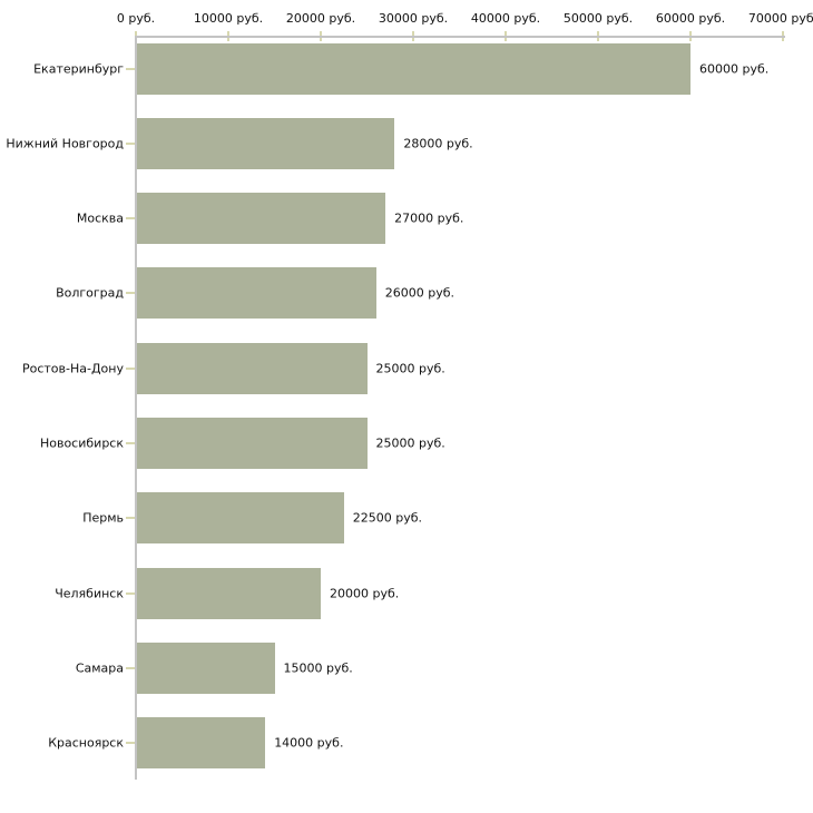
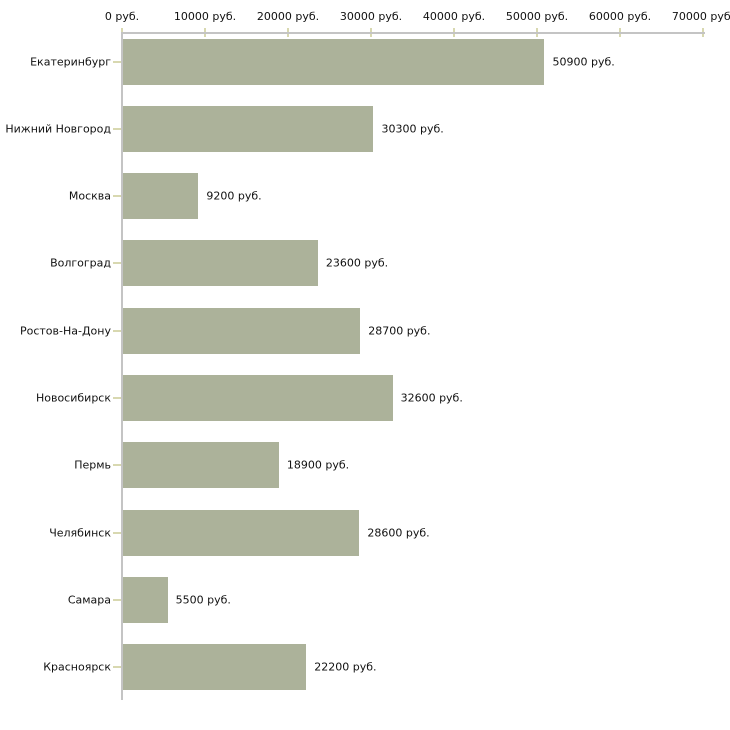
Екатеринбург: 60000 -> 50900
Нижний Новгород: 28000 -> 30300
Москва: 27000 -> 9200
Волгоград: 26000 -> 23600
Ростов-На-Дону: 25000 -> 28700
Новосибирск: 25000 -> 32600
Пермь: 22500 -> 18900
Челябинск: 20000 -> 28600
Самара: 15000 -> 5500
Красноярск: 14000 -> 22200
